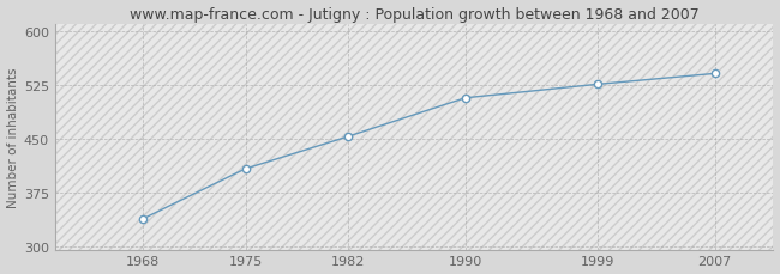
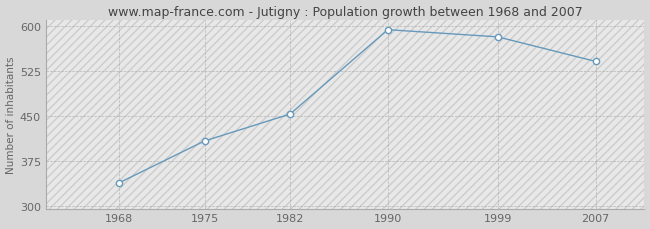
1990: 507 -> 594
1999: 526 -> 582
